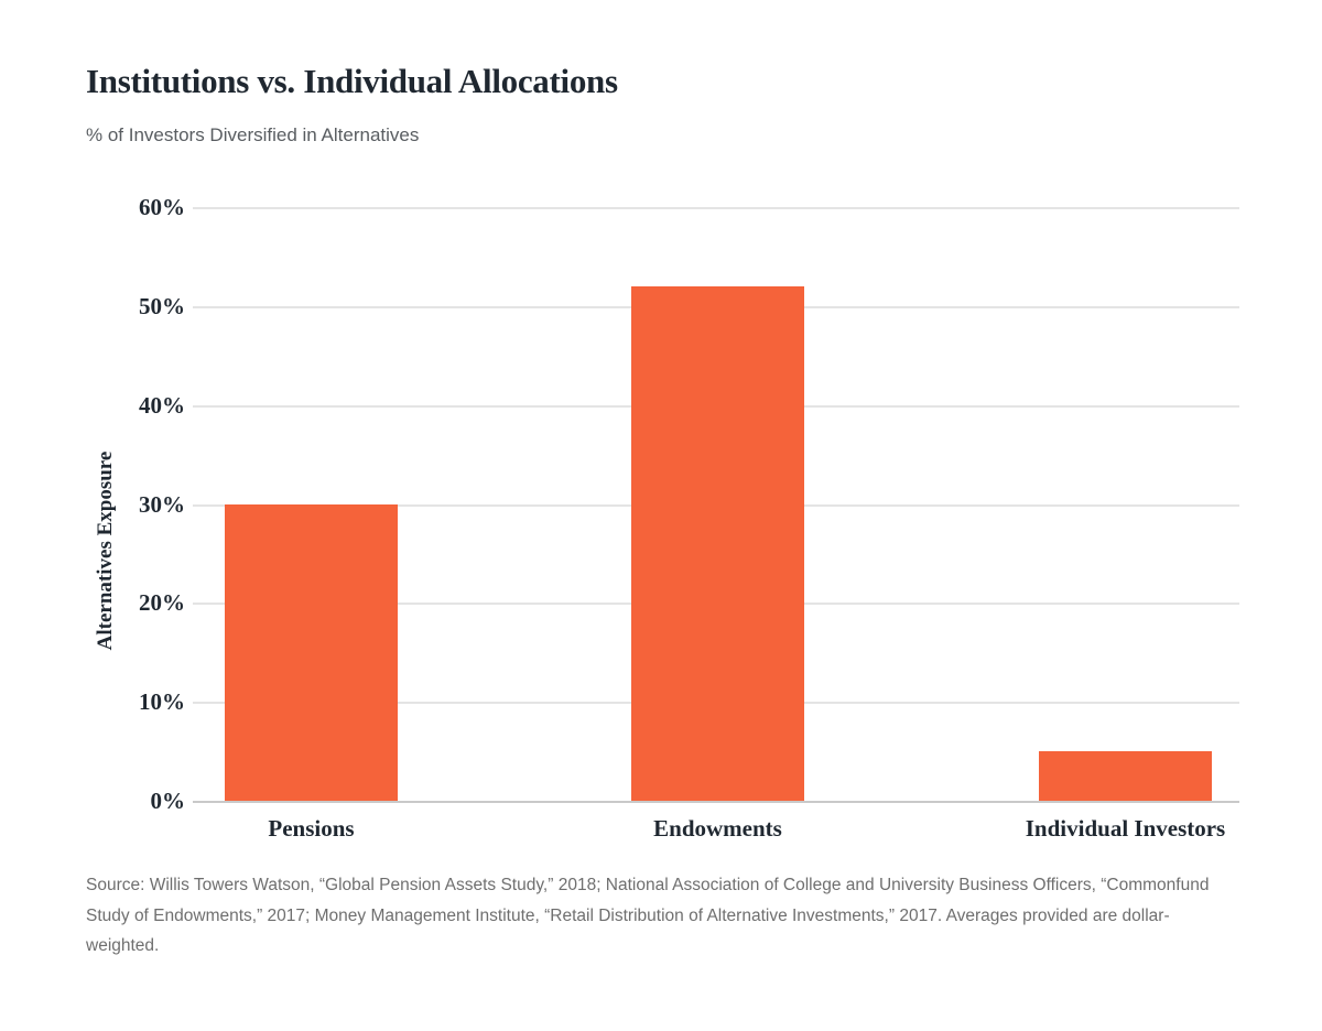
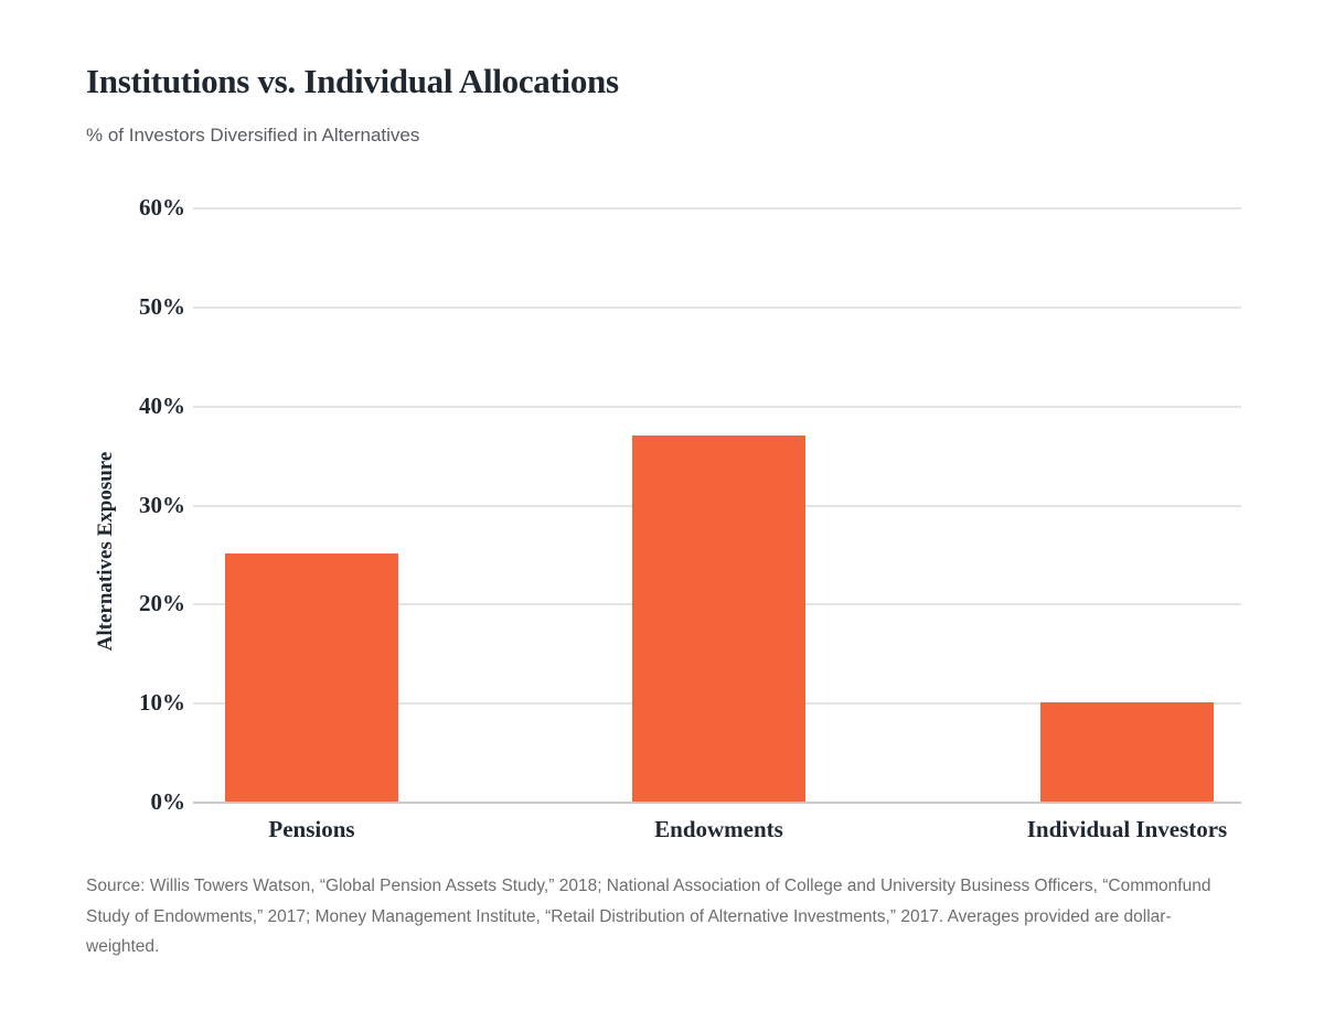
Pensions: 30% -> 25%
Endowments: 52% -> 37%
Individual Investors: 5% -> 10%
